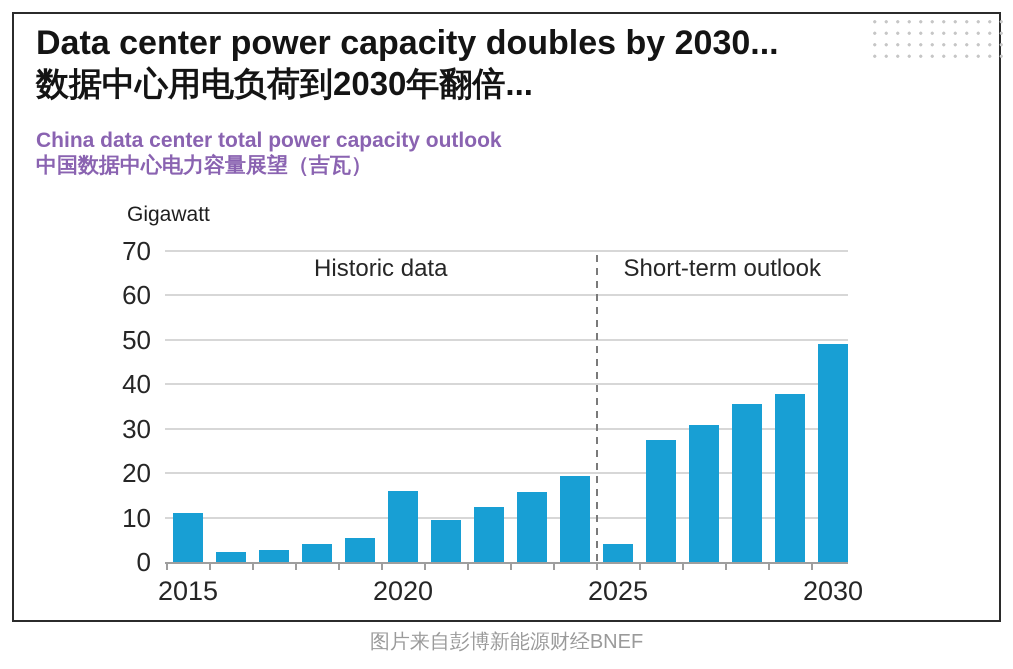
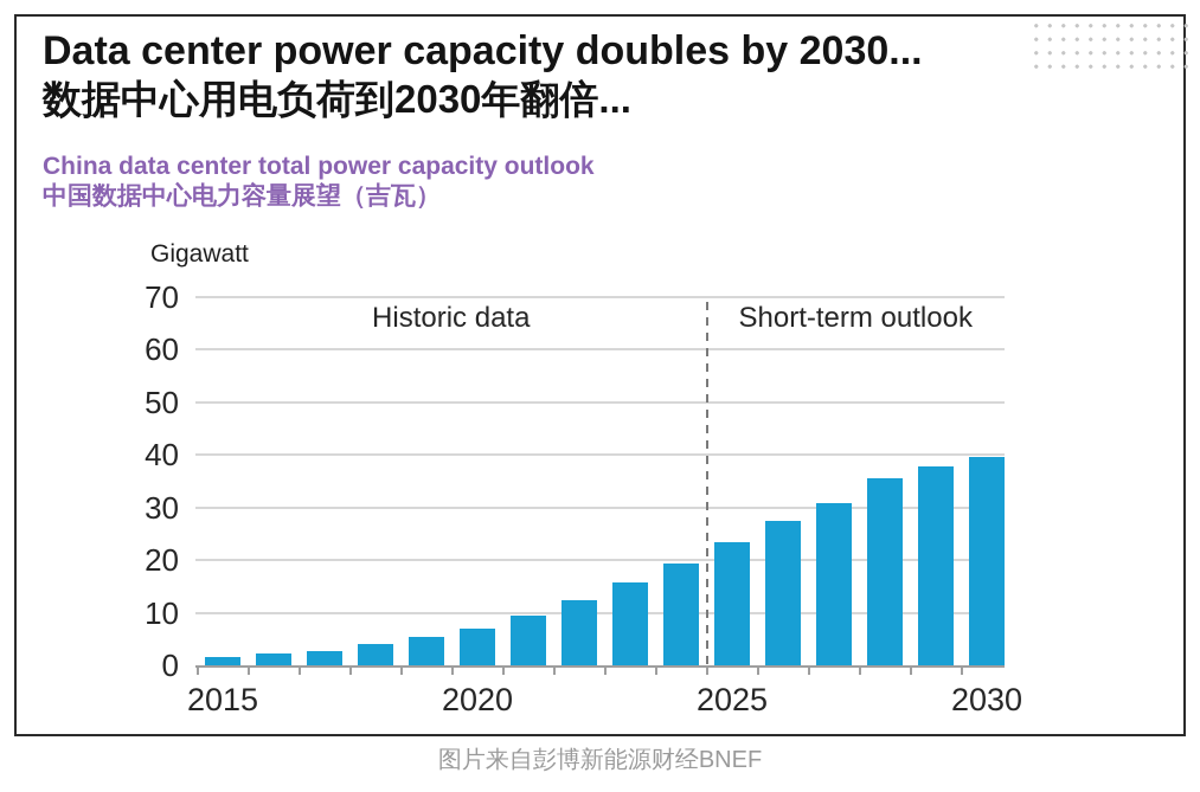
2015: 11 -> 2
2020: 16 -> 7
2025: 4 -> 24
2030: 49 -> 40
